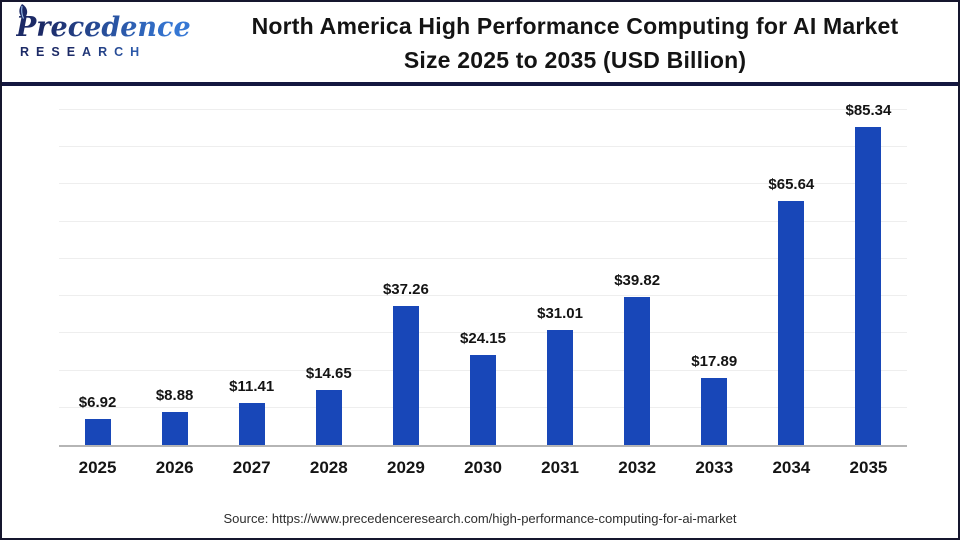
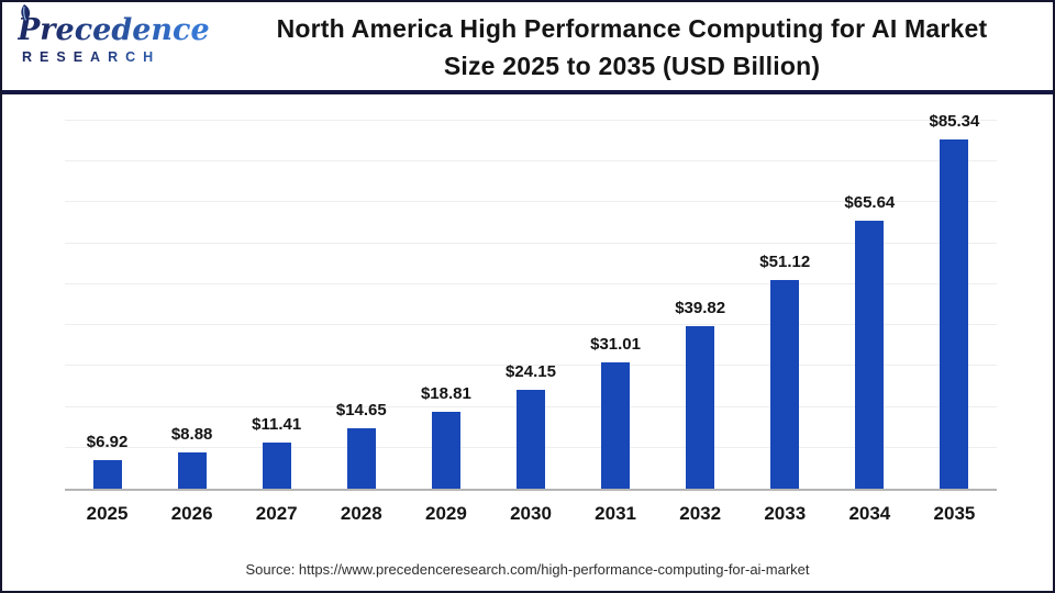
2029: $37.26 -> $18.81
2033: $17.89 -> $51.12
